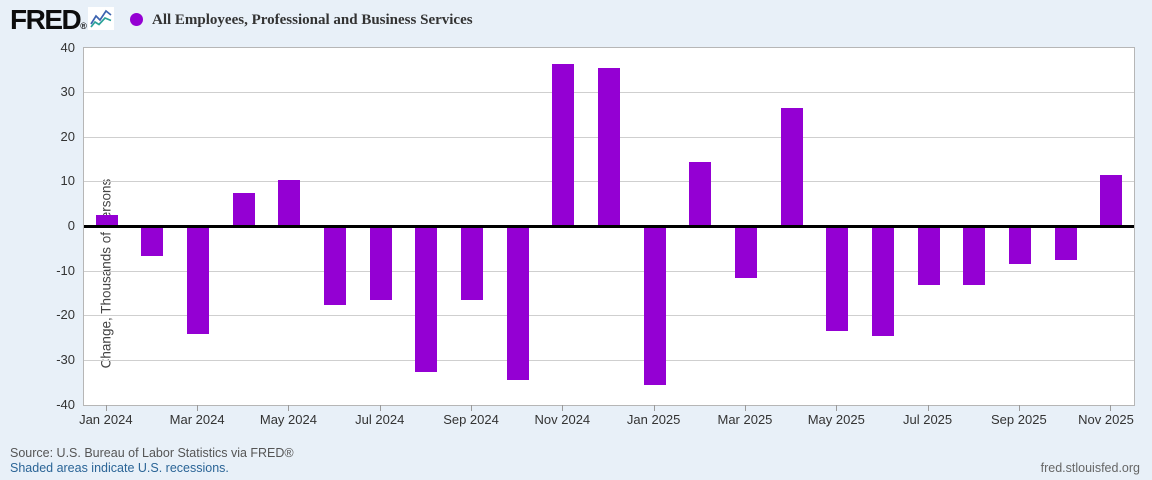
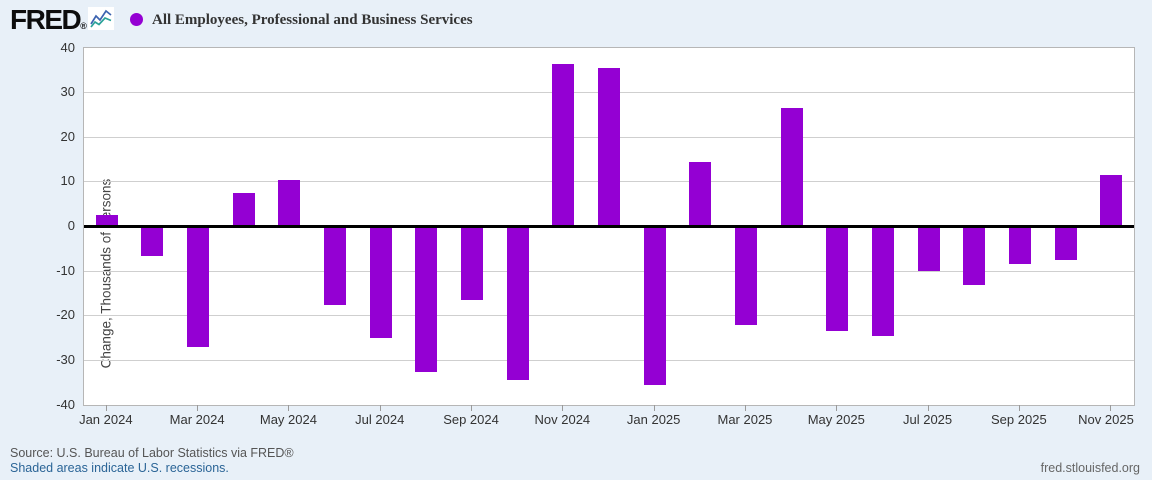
Mar 2024: -24 -> -27
Jul 2024: -16 -> -25
Mar 2025: -12 -> -22
Jul 2025: -13 -> -10
